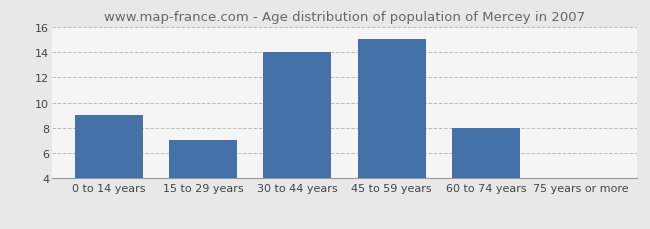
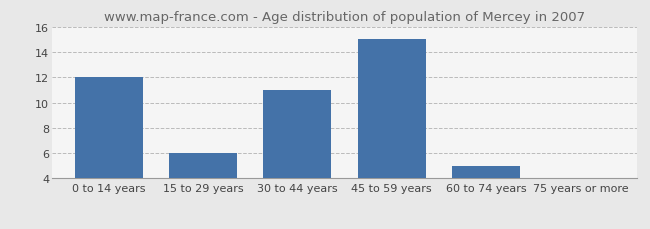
0 to 14 years: 9 -> 12
15 to 29 years: 7 -> 6
30 to 44 years: 14 -> 11
60 to 74 years: 8 -> 5
